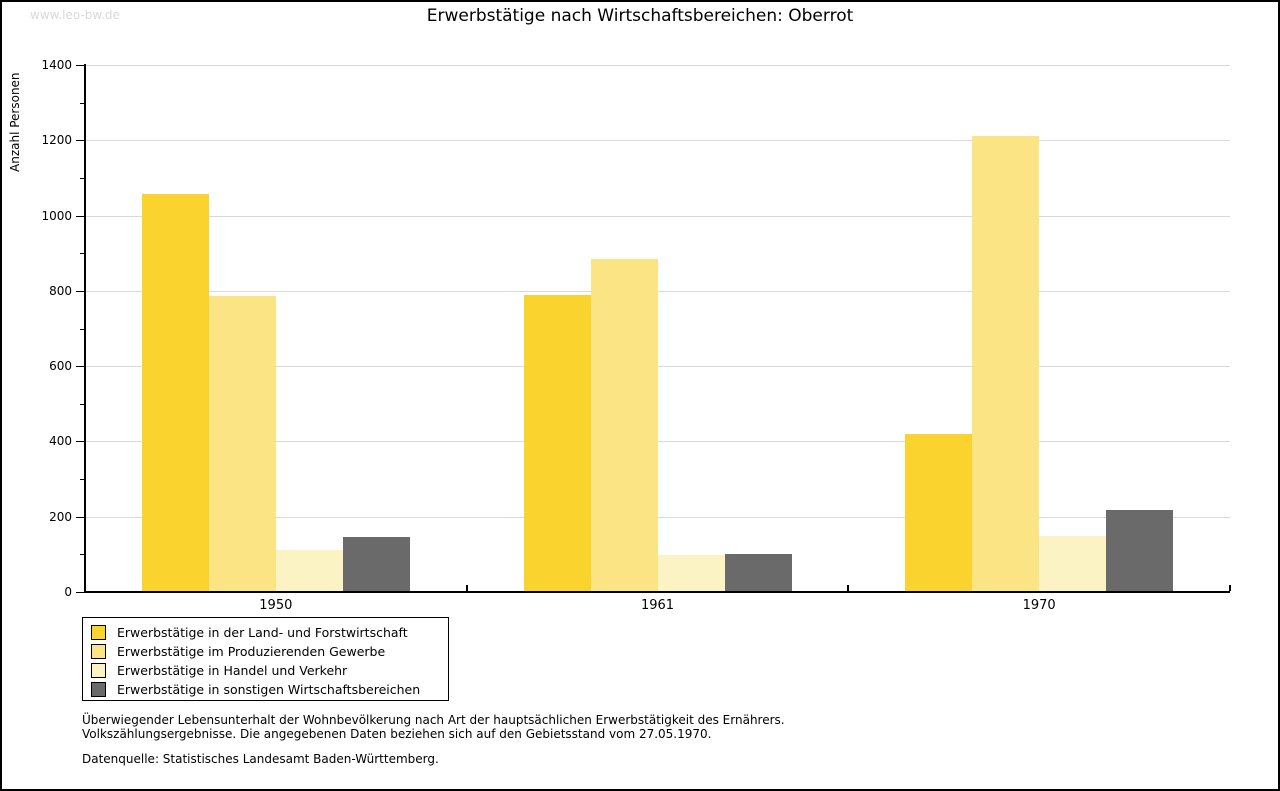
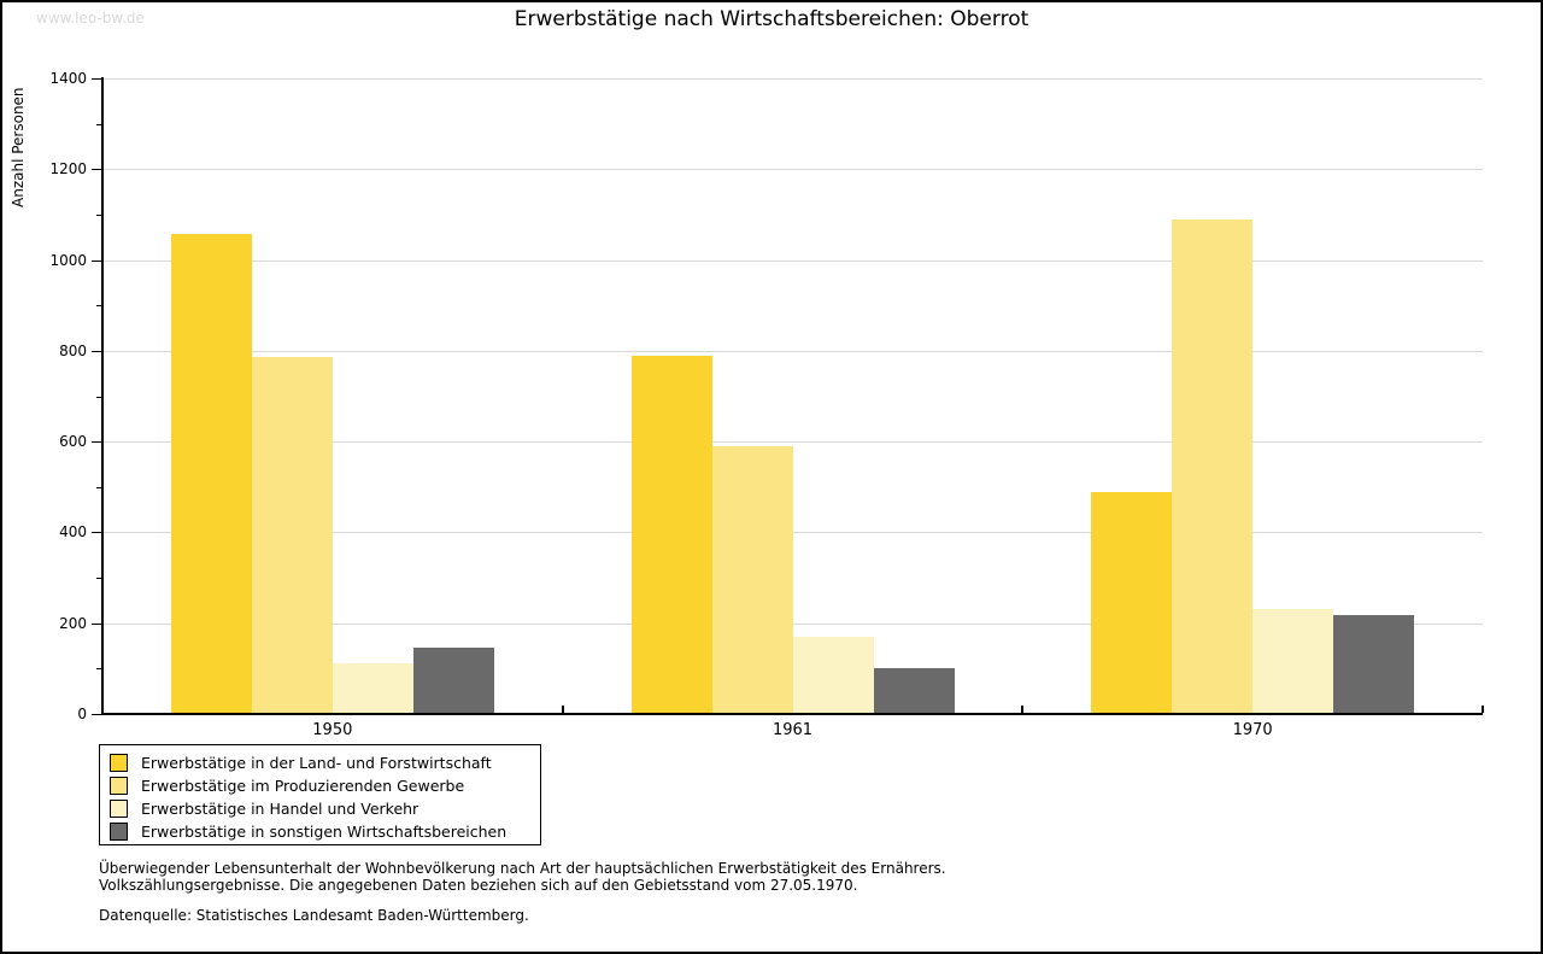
Erwerbstätige im Produzierenden Gewerbe/1961: 880 -> 590
Erwerbstätige in Handel und Verkehr/1961: 100 -> 170
Erwerbstätige in der Land- und Forstwirtschaft/1970: 420 -> 490
Erwerbstätige im Produzierenden Gewerbe/1970: 1210 -> 1090
Erwerbstätige in Handel und Verkehr/1970: 150 -> 230
